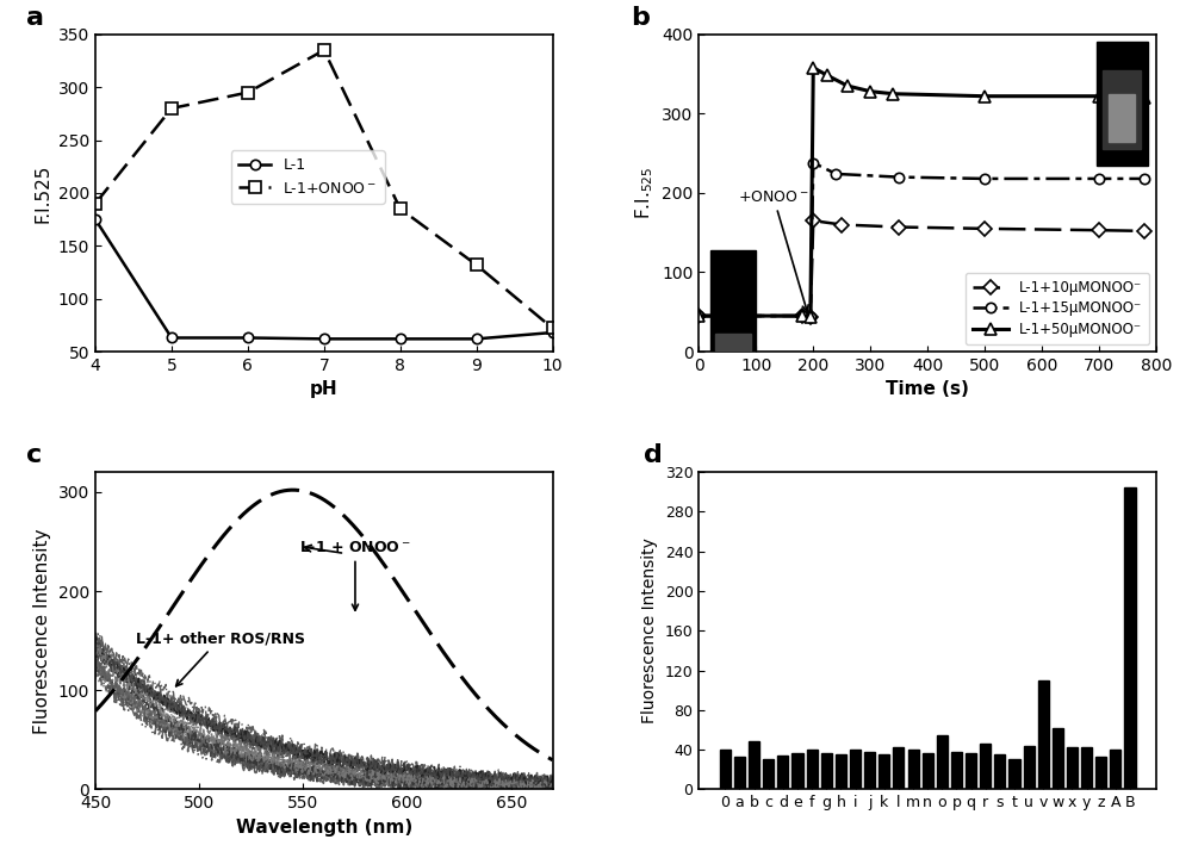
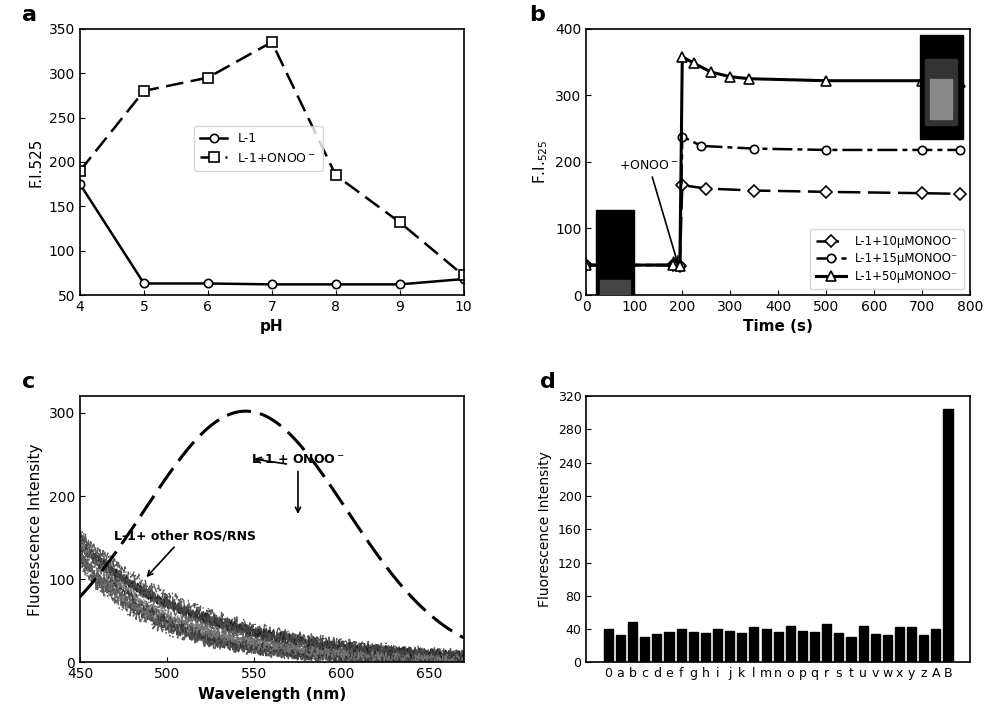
o: 54 -> 44
v: 110 -> 34
w: 62 -> 33
